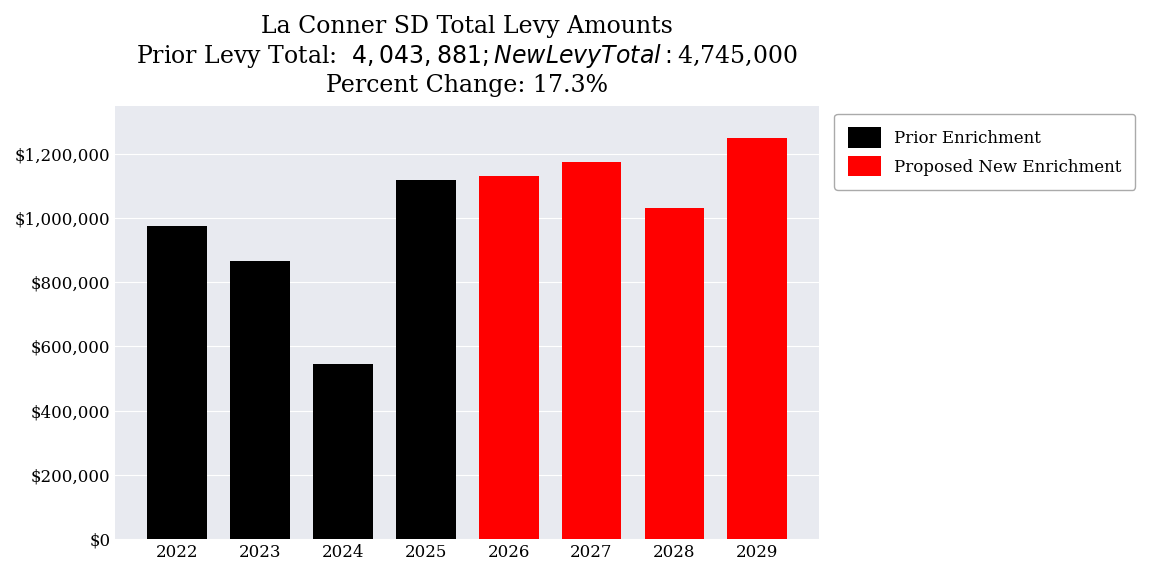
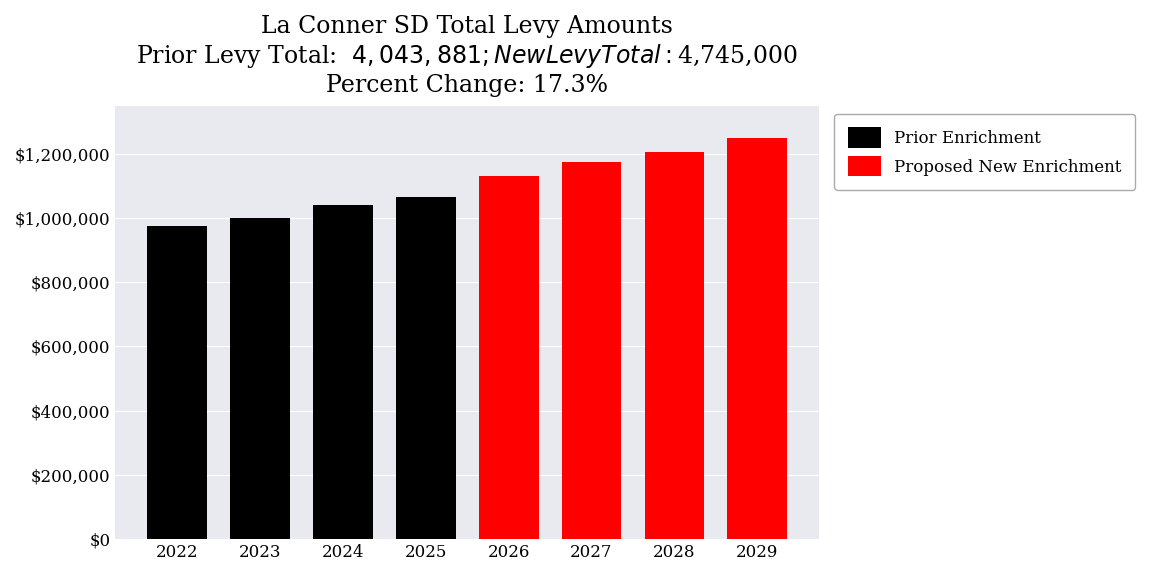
2023: $865,000 -> $1,000,000
2024: $545,000 -> $1,040,000
2025: $1,120,000 -> $1,065,000
2028: $1,030,000 -> $1,207,000
